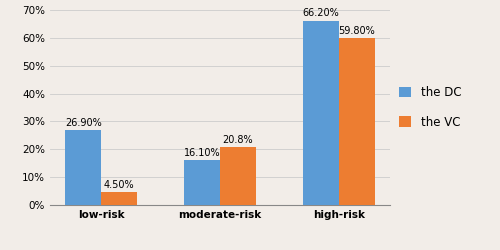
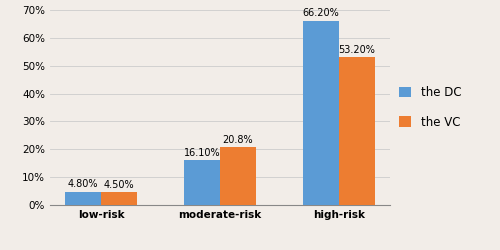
the DC/low-risk: 26.90% -> 4.80%
the VC/high-risk: 59.80% -> 53.20%
